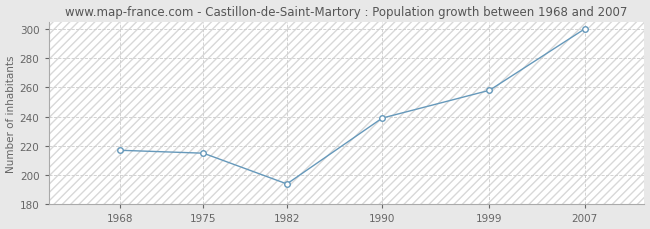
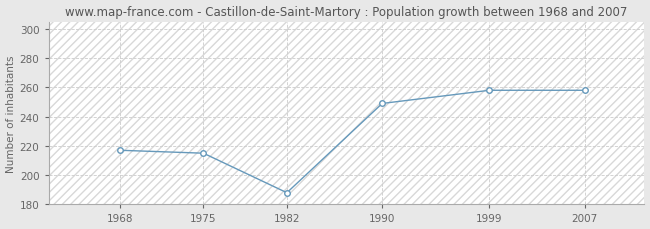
1982: 194 -> 188
1990: 239 -> 249
2007: 300 -> 258
